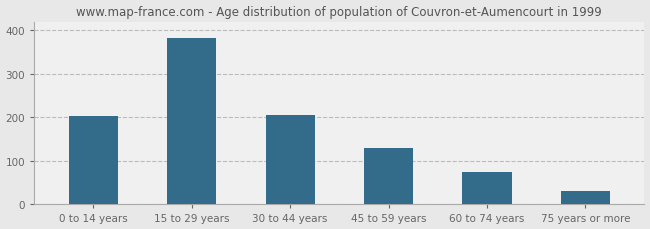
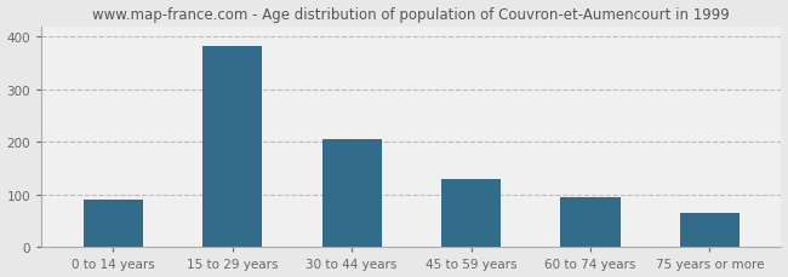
0 to 14 years: 203 -> 90
60 to 74 years: 74 -> 95
75 years or more: 30 -> 65
